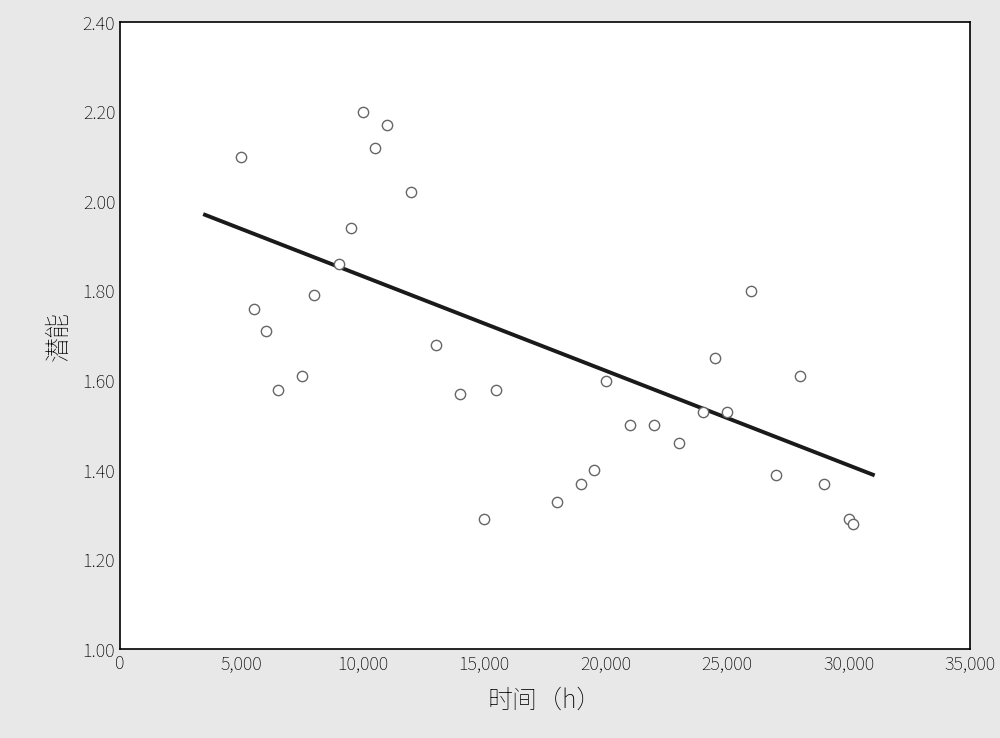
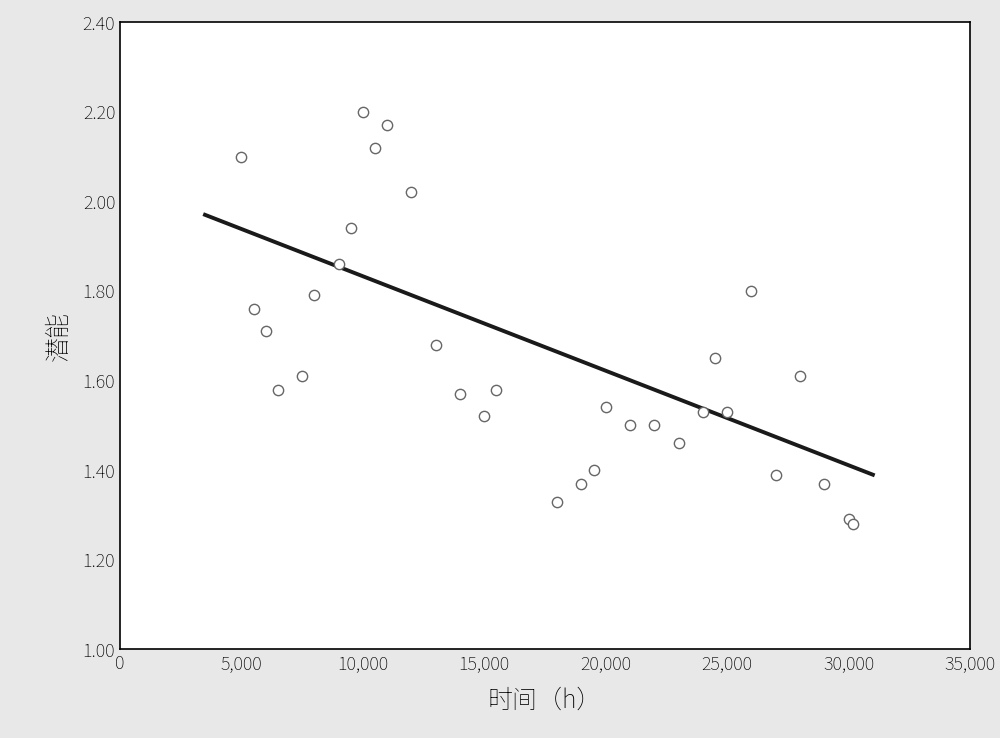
15,000: 1.29 -> 1.52
20,000: 1.60 -> 1.54
